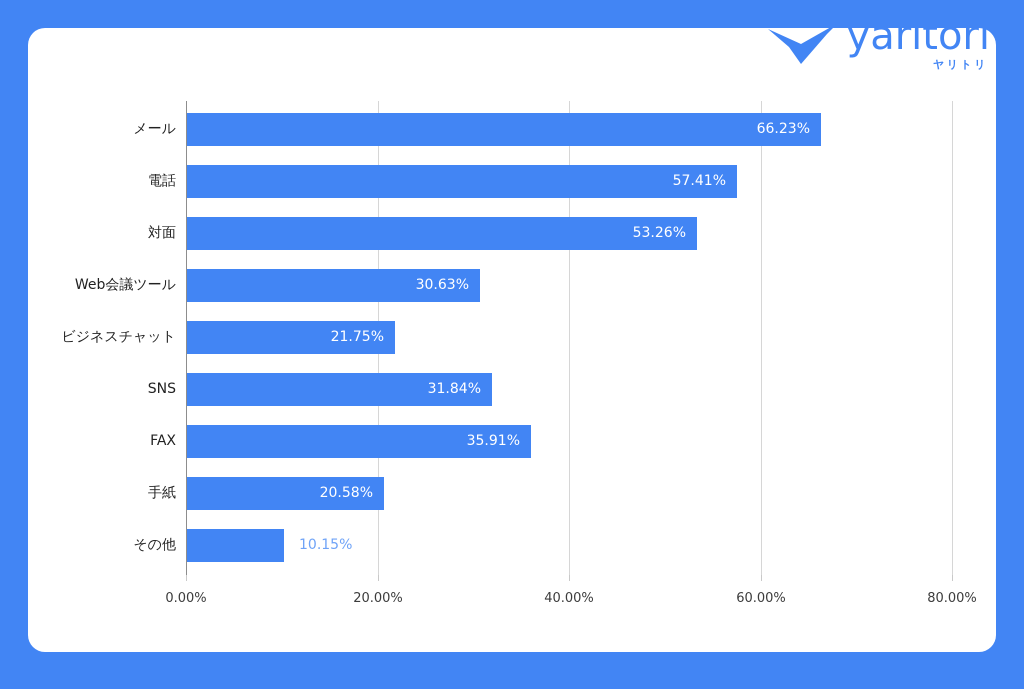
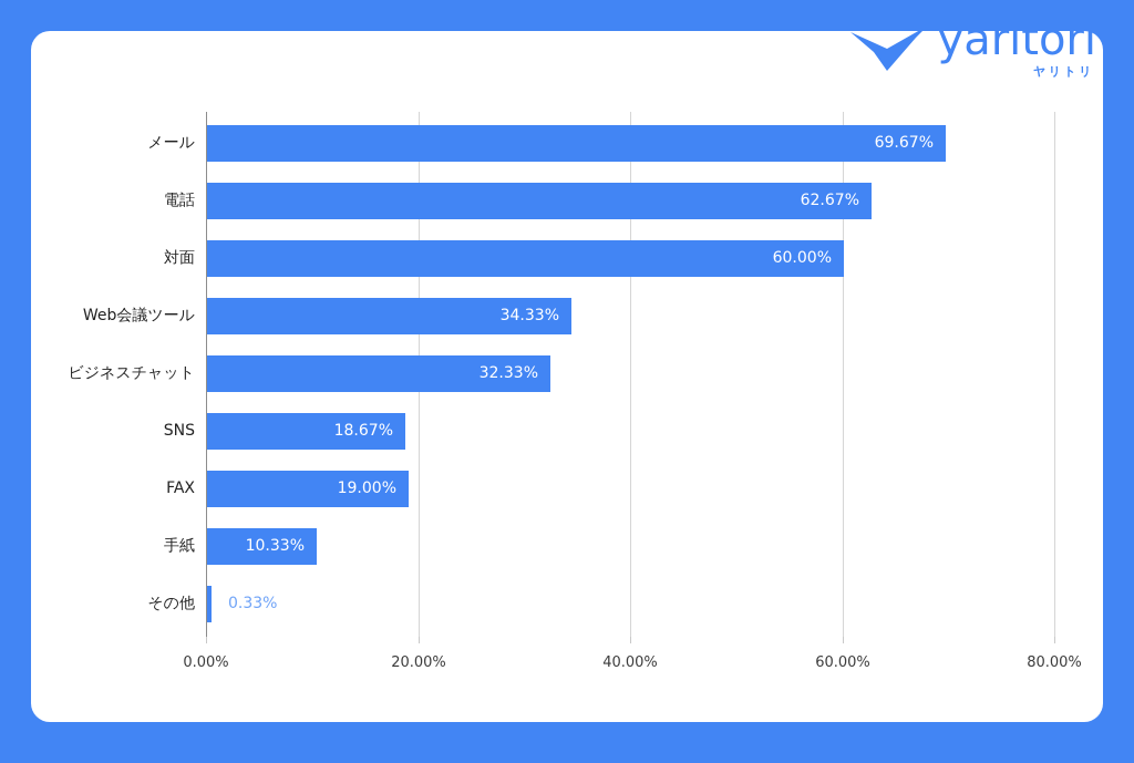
メール: 66.23% -> 69.67%
電話: 57.41% -> 62.67%
対面: 53.26% -> 60.00%
Web会議ツール: 30.63% -> 34.33%
ビジネスチャット: 21.75% -> 32.33%
SNS: 31.84% -> 18.67%
FAX: 35.91% -> 19.00%
手紙: 20.58% -> 10.33%
その他: 10.15% -> 0.33%
